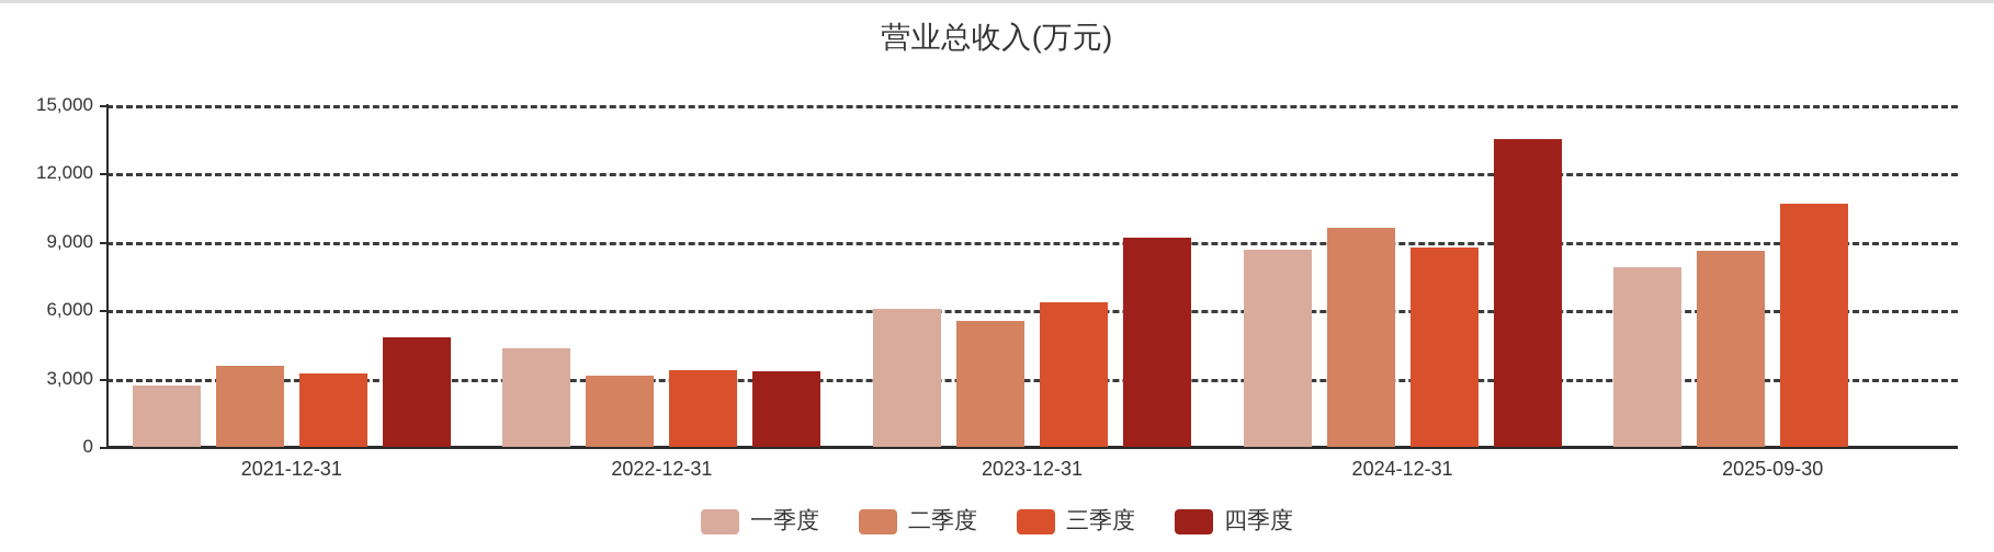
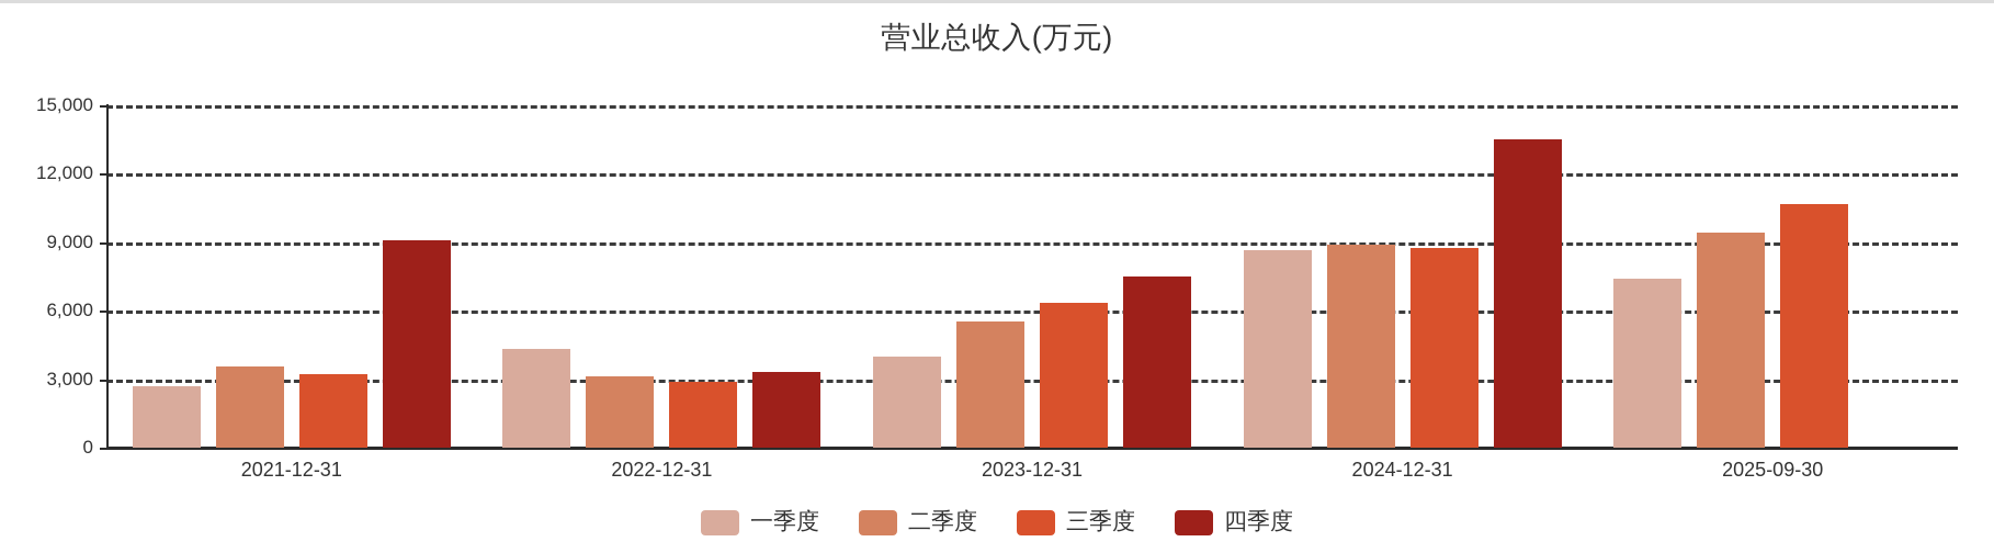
四季度/2021-12-31: 4800 -> 9100
三季度/2022-12-31: 3400 -> 2900
一季度/2023-12-31: 6000 -> 4000
四季度/2023-12-31: 9200 -> 7500
二季度/2024-12-31: 9600 -> 8900
一季度/2025-09-30: 7900 -> 7400
二季度/2025-09-30: 8600 -> 9400
